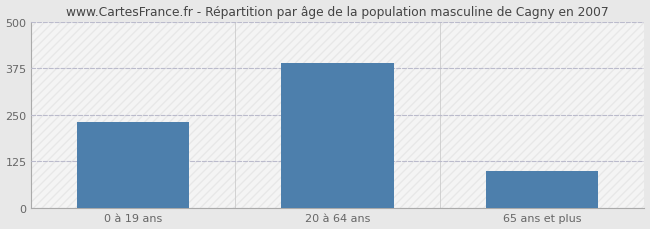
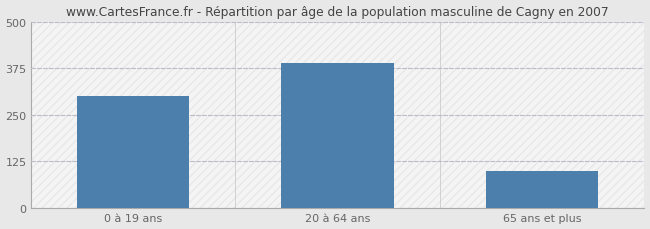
0 à 19 ans: 230 -> 300
